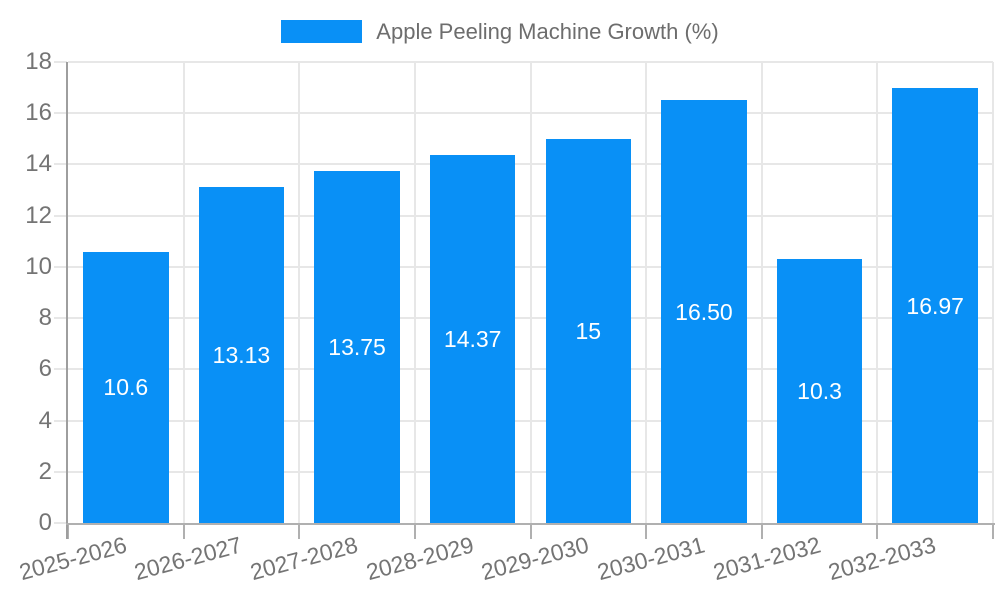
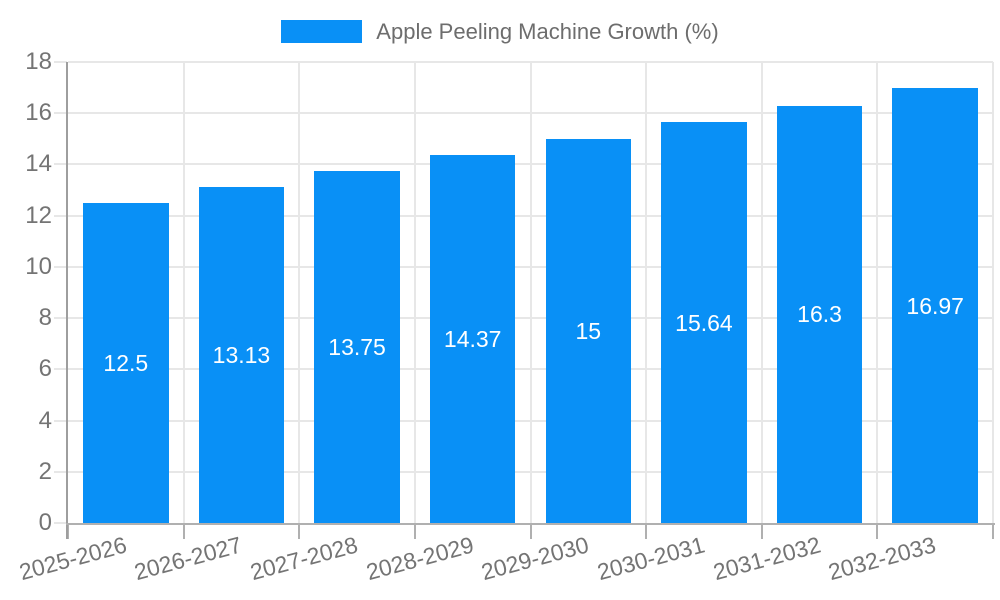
2025-2026: 10.6 -> 12.5
2030-2031: 16.50 -> 15.64
2031-2032: 10.3 -> 16.3
